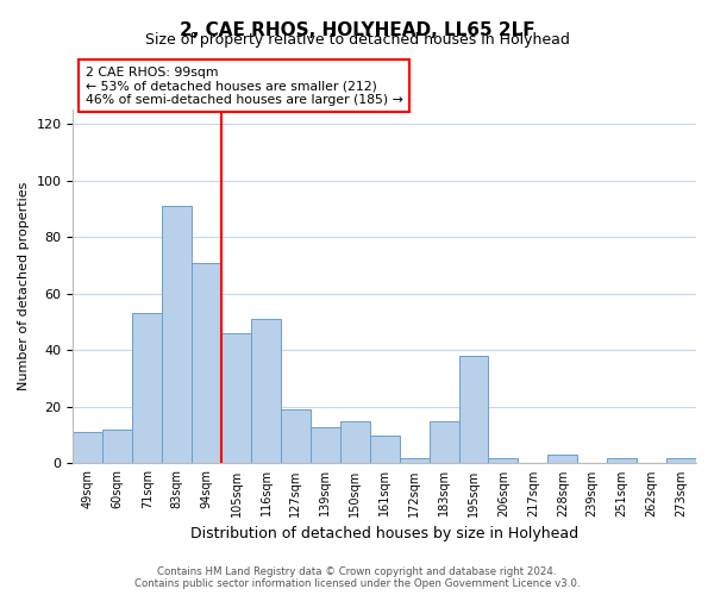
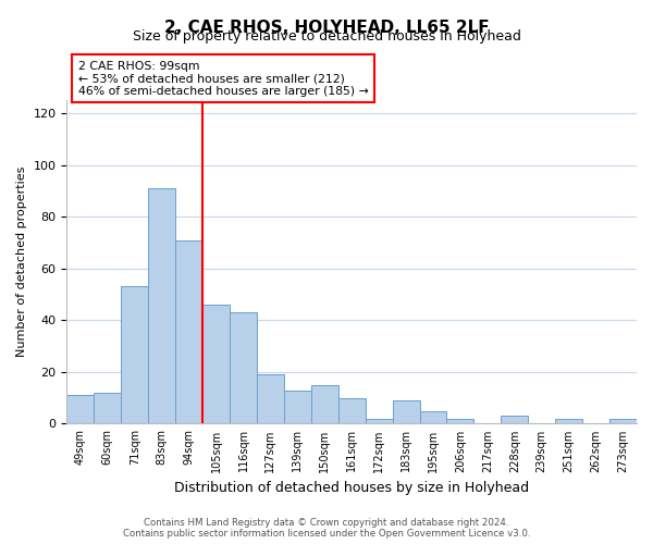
116sqm: 51 -> 43
183sqm: 15 -> 9
195sqm: 38 -> 5
